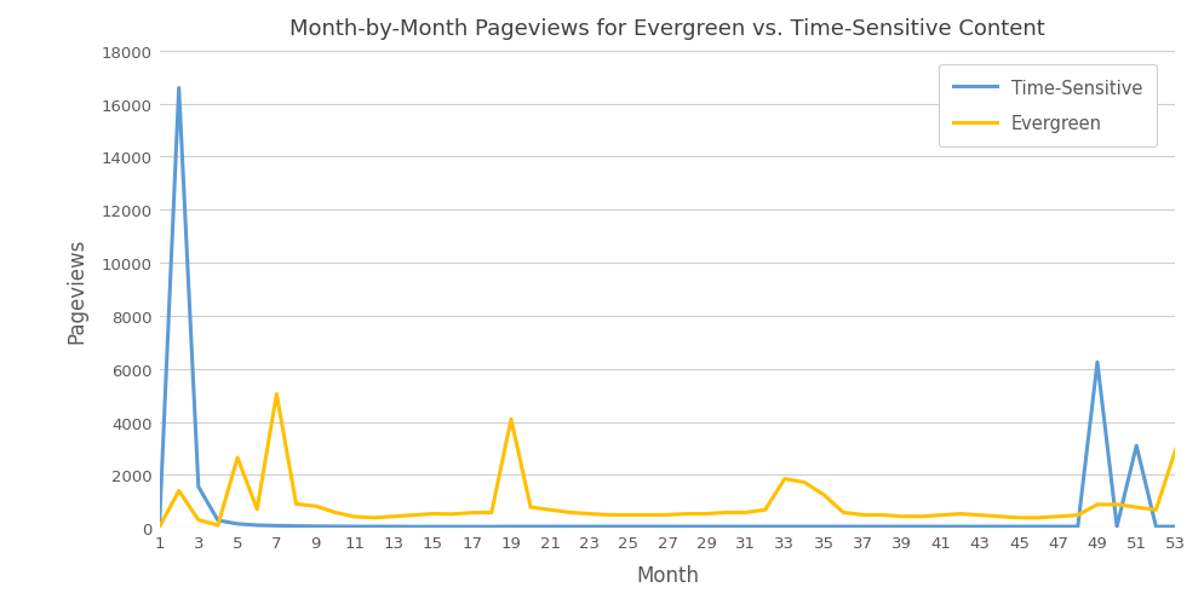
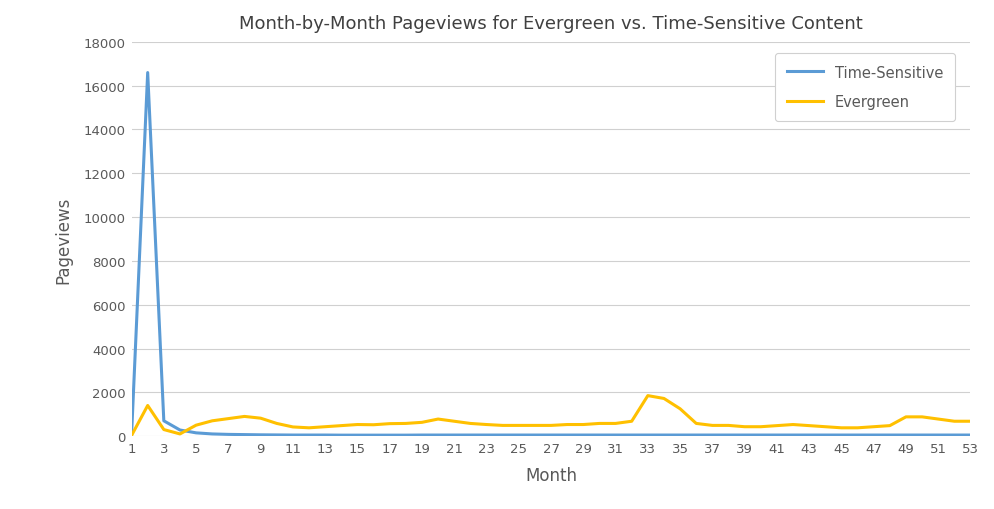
Time-Sensitive/3: 1550 -> 700
Evergreen/5: 2650 -> 500
Evergreen/7: 5050 -> 800
Evergreen/19: 4100 -> 630
Time-Sensitive/49: 6250 -> 50
Time-Sensitive/51: 3100 -> 50
Evergreen/53: 2950 -> 680
